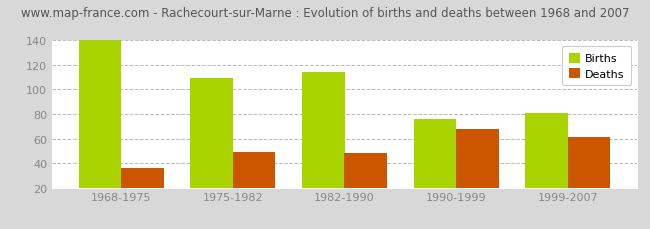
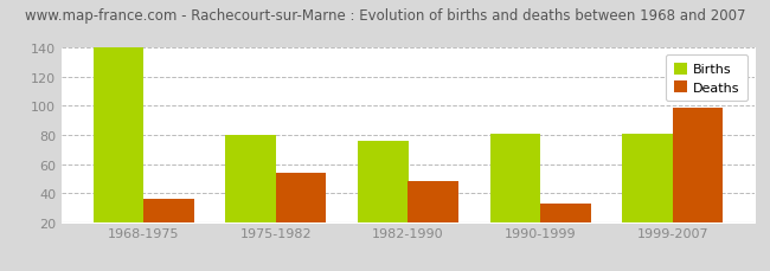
Births/1975-1982: 109 -> 80
Deaths/1975-1982: 49 -> 54
Births/1982-1990: 114 -> 76
Births/1990-1999: 76 -> 81
Deaths/1990-1999: 68 -> 33
Deaths/1999-2007: 61 -> 99
